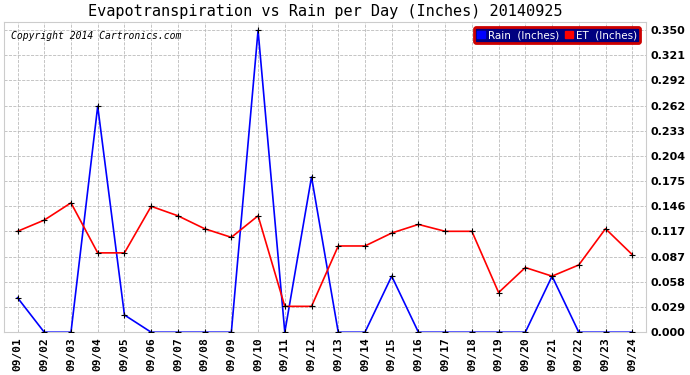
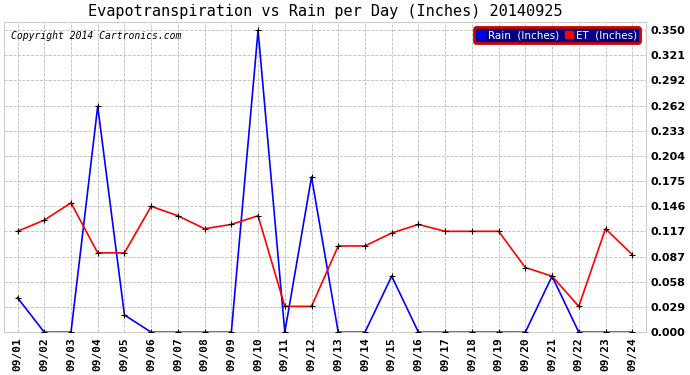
ET (Inches)/09/09: 0.110 -> 0.125
ET (Inches)/09/19: 0.046 -> 0.117
ET (Inches)/09/22: 0.078 -> 0.030
